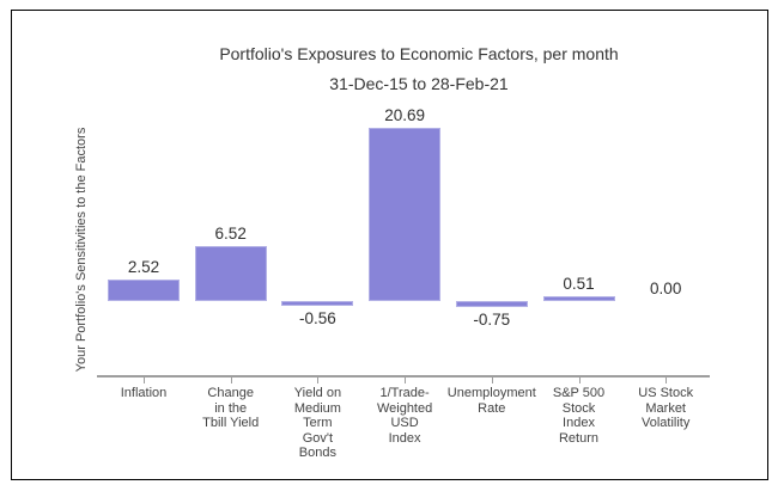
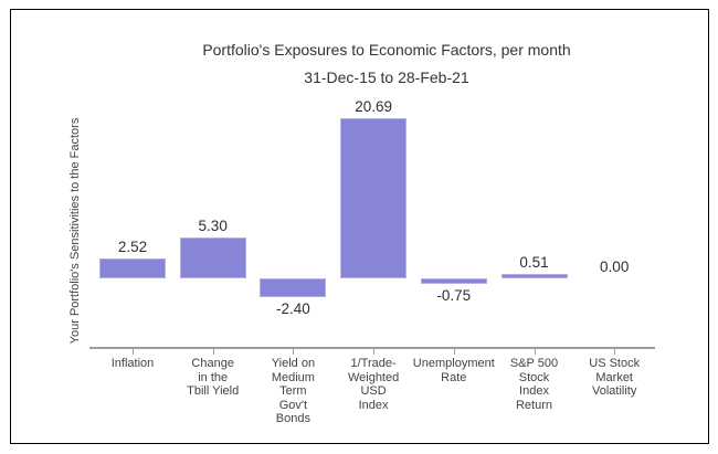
Change in the Tbill Yield: 6.52 -> 5.30
Yield on Medium Term Gov't Bonds: -0.56 -> -2.40
